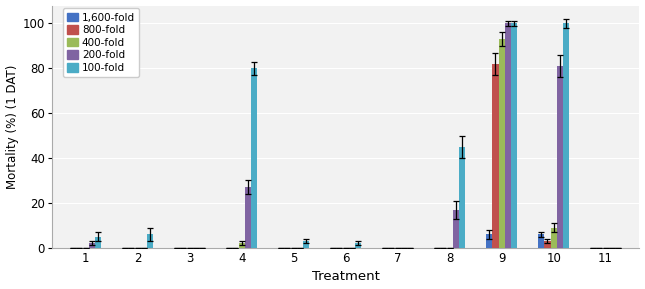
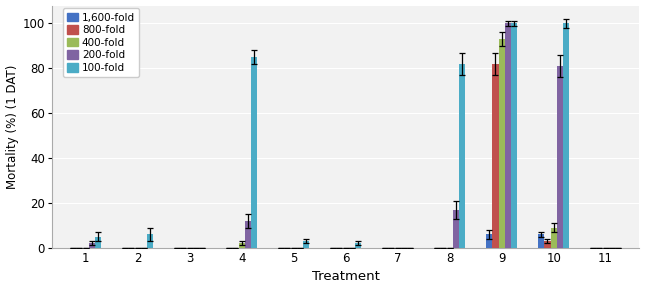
200-fold/4: 27 -> 12
100-fold/4: 80 -> 85
100-fold/8: 45 -> 82
